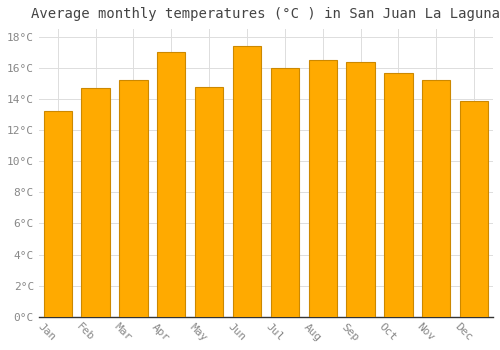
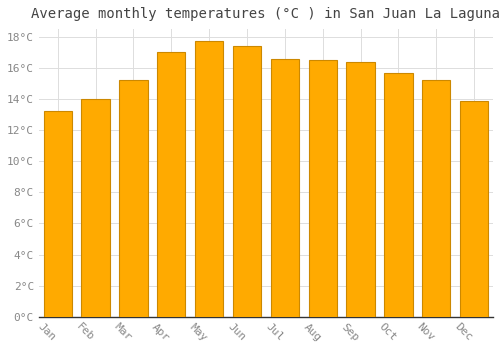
Feb: 14.7°C -> 14.0°C
May: 14.8°C -> 17.7°C
Jul: 16.0°C -> 16.6°C
